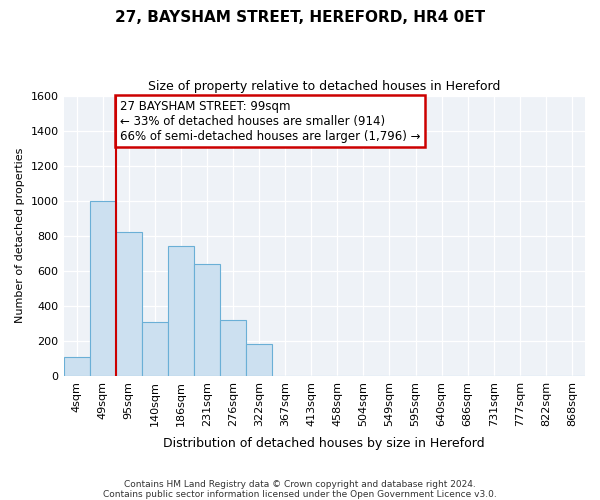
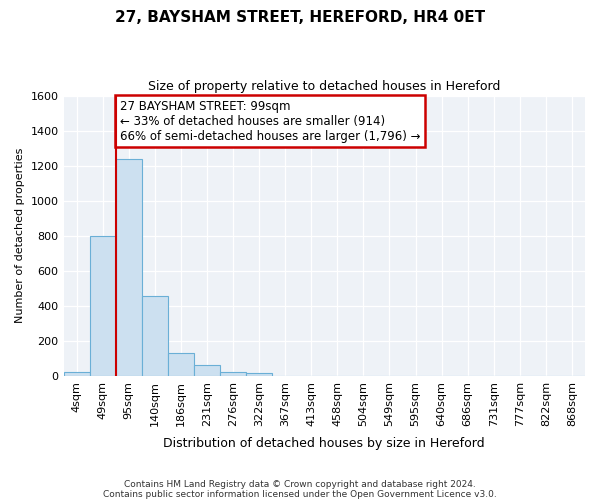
4sqm: 110 -> 20
49sqm: 1000 -> 800
95sqm: 820 -> 1240
140sqm: 310 -> 460
186sqm: 740 -> 130
231sqm: 640 -> 60
276sqm: 320 -> 20
322sqm: 180 -> 20
